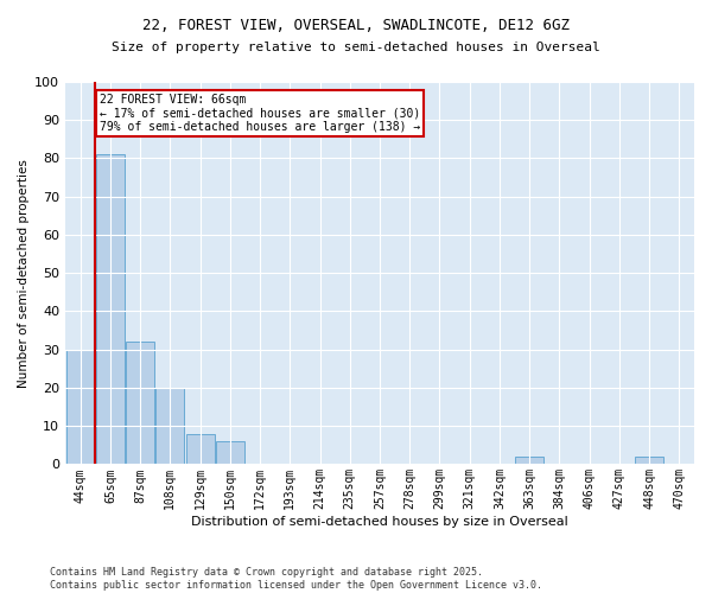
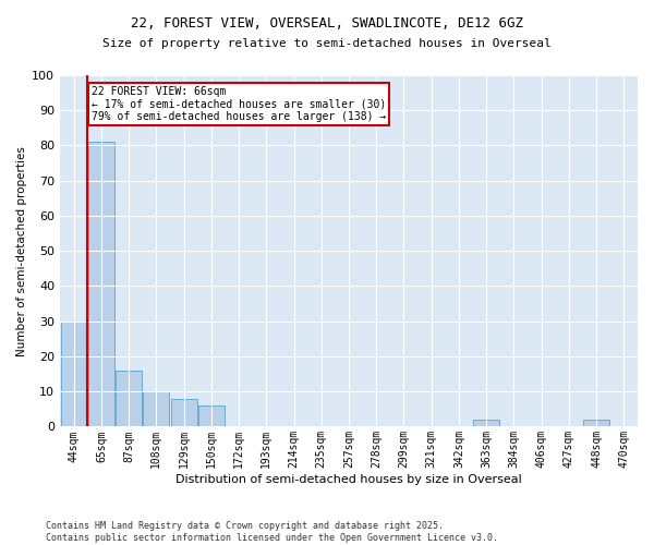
87sqm: 32 -> 16
108sqm: 20 -> 10
